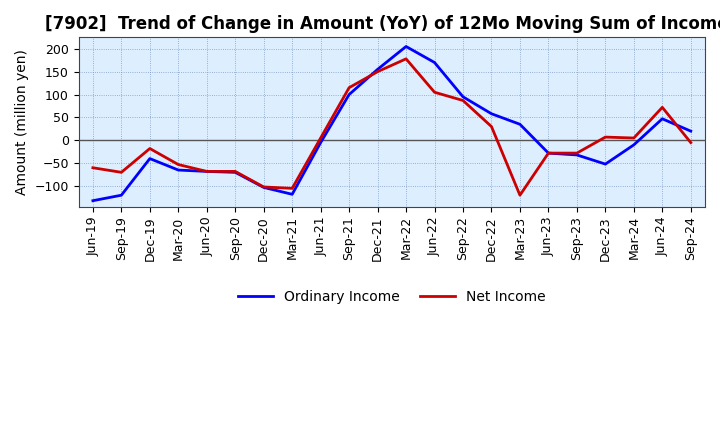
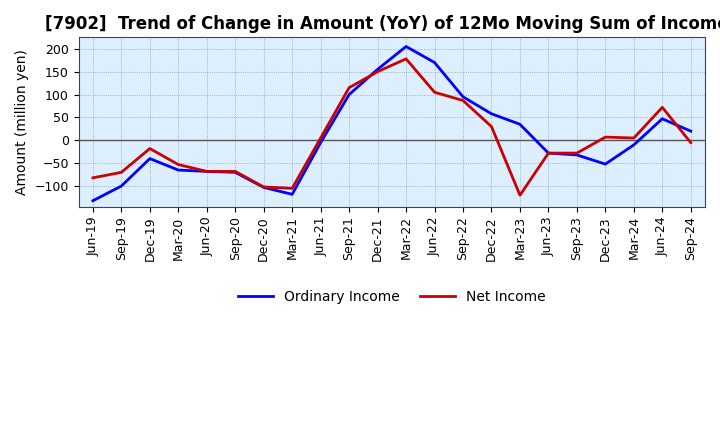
Net Income/Jun-19: -60 -> -82
Ordinary Income/Sep-19: -120 -> -100
